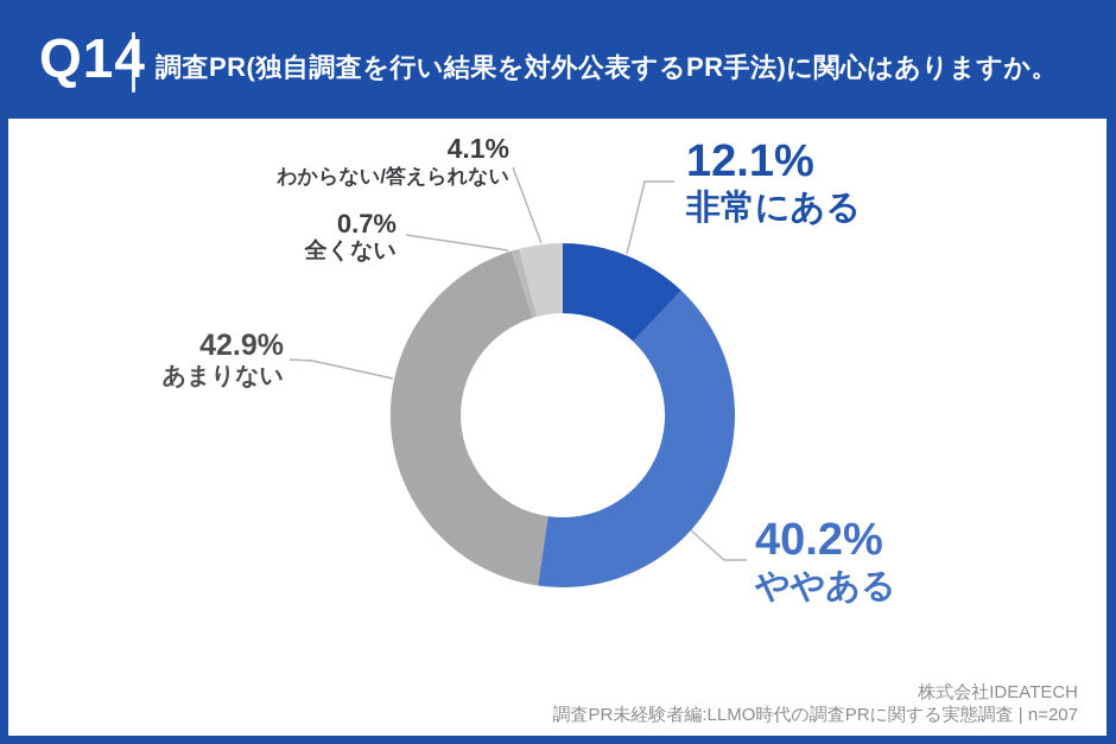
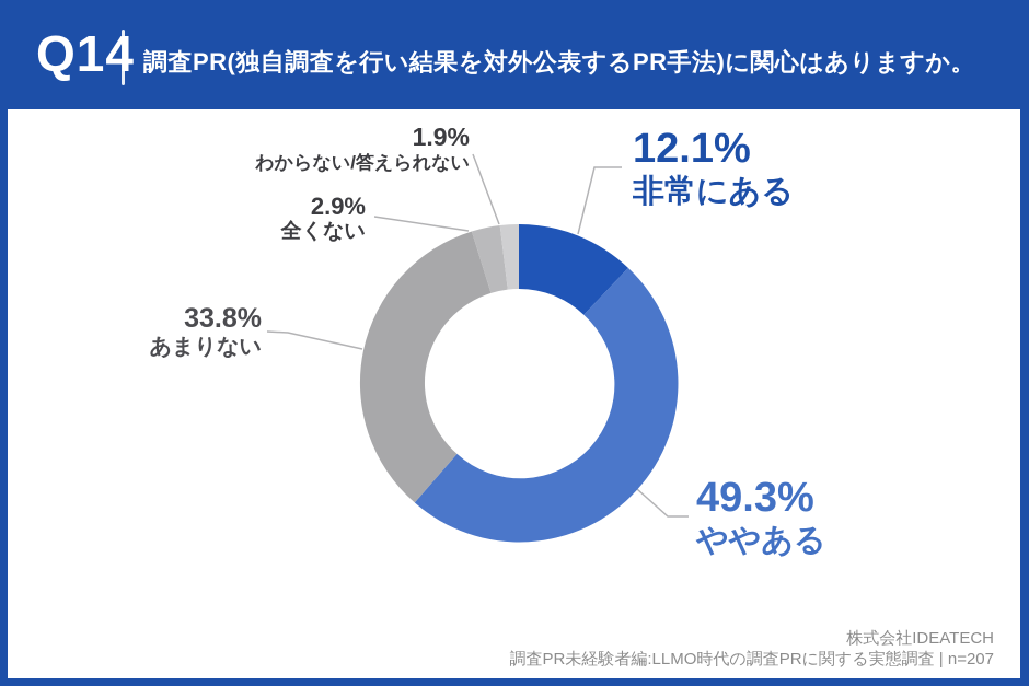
ややある: 40.2% -> 49.3%
あまりない: 42.9% -> 33.8%
全くない: 0.7% -> 2.9%
わからない/答えられない: 4.1% -> 1.9%
